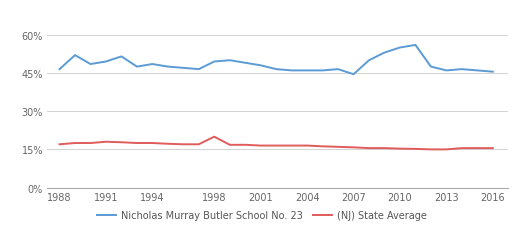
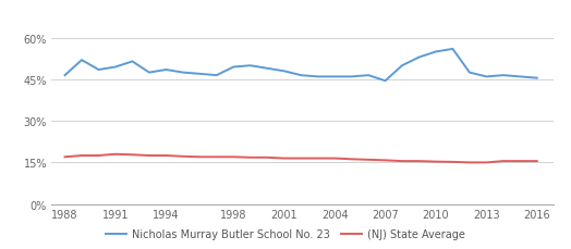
(NJ) State Average/1998: 20.0% -> 17.0%
